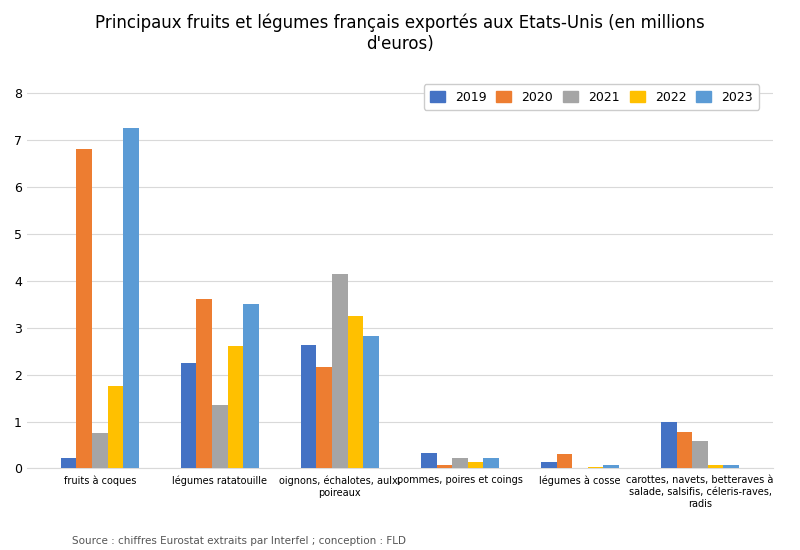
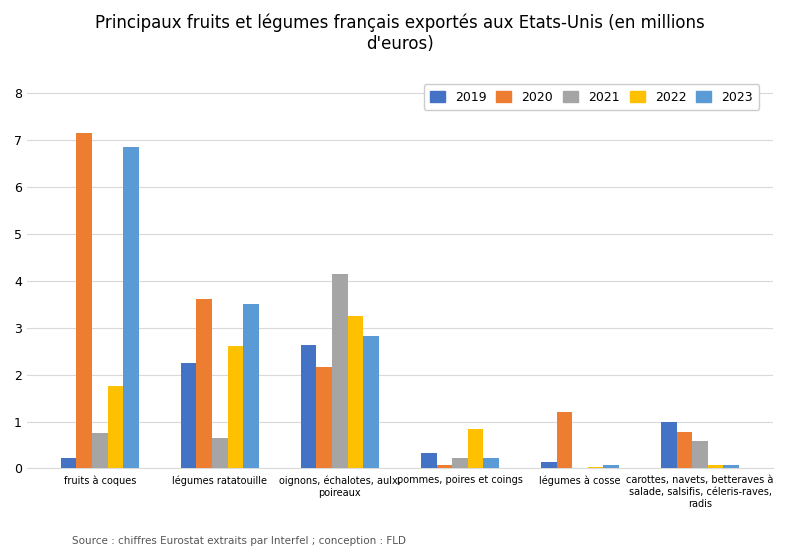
2020/fruits à coques: 6.80 -> 7.15
2023/fruits à coques: 7.25 -> 6.85
2021/légumes ratatouille: 1.35 -> 0.65
2022/pommes, poires et coings: 0.13 -> 0.85
2020/légumes à cosse: 0.30 -> 1.20
